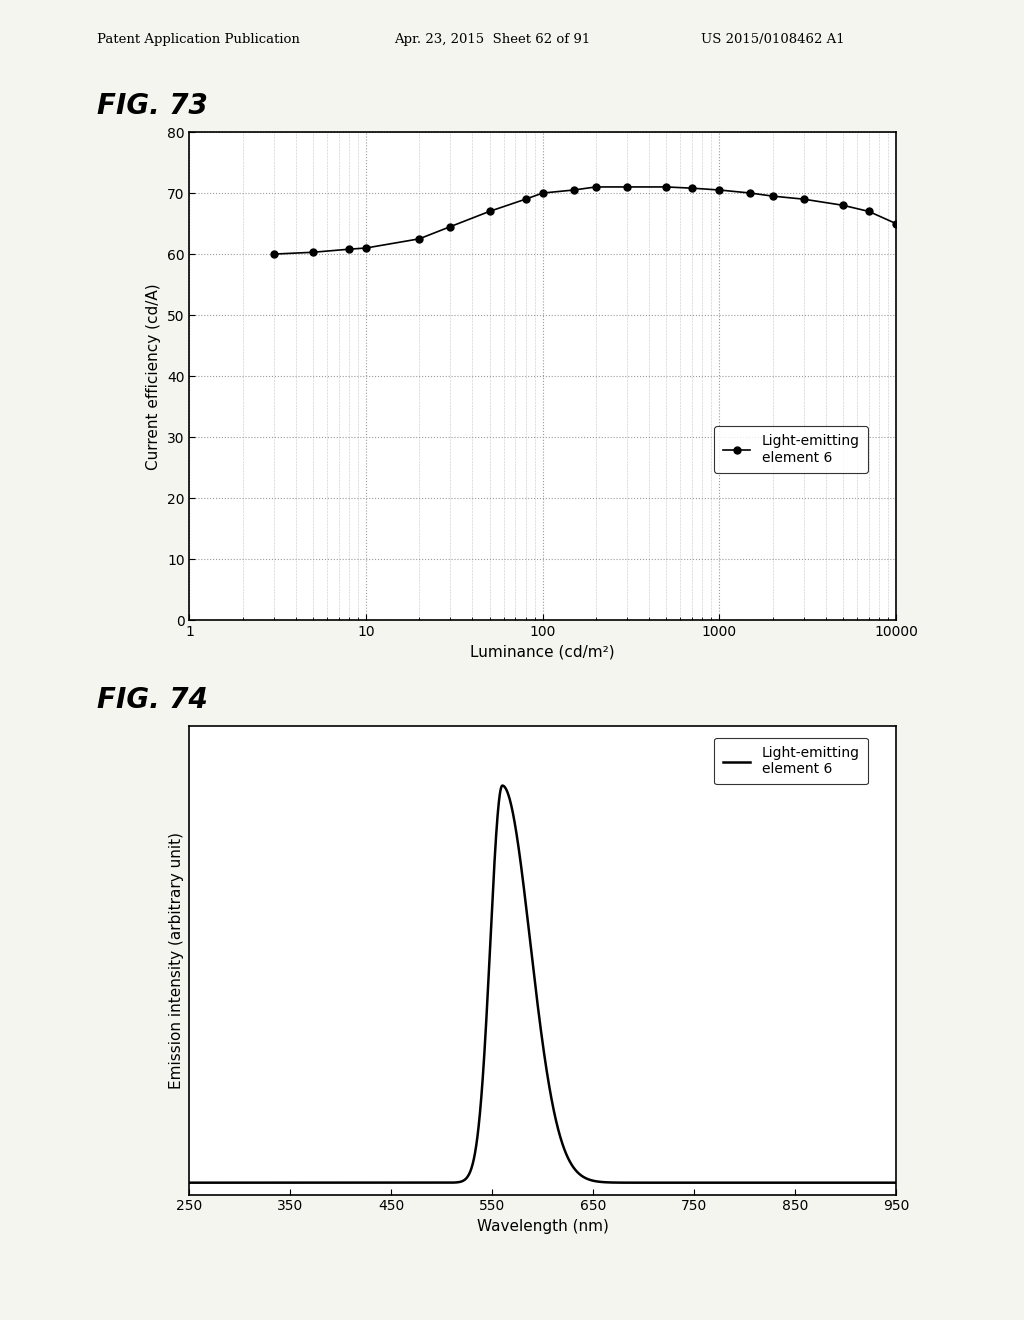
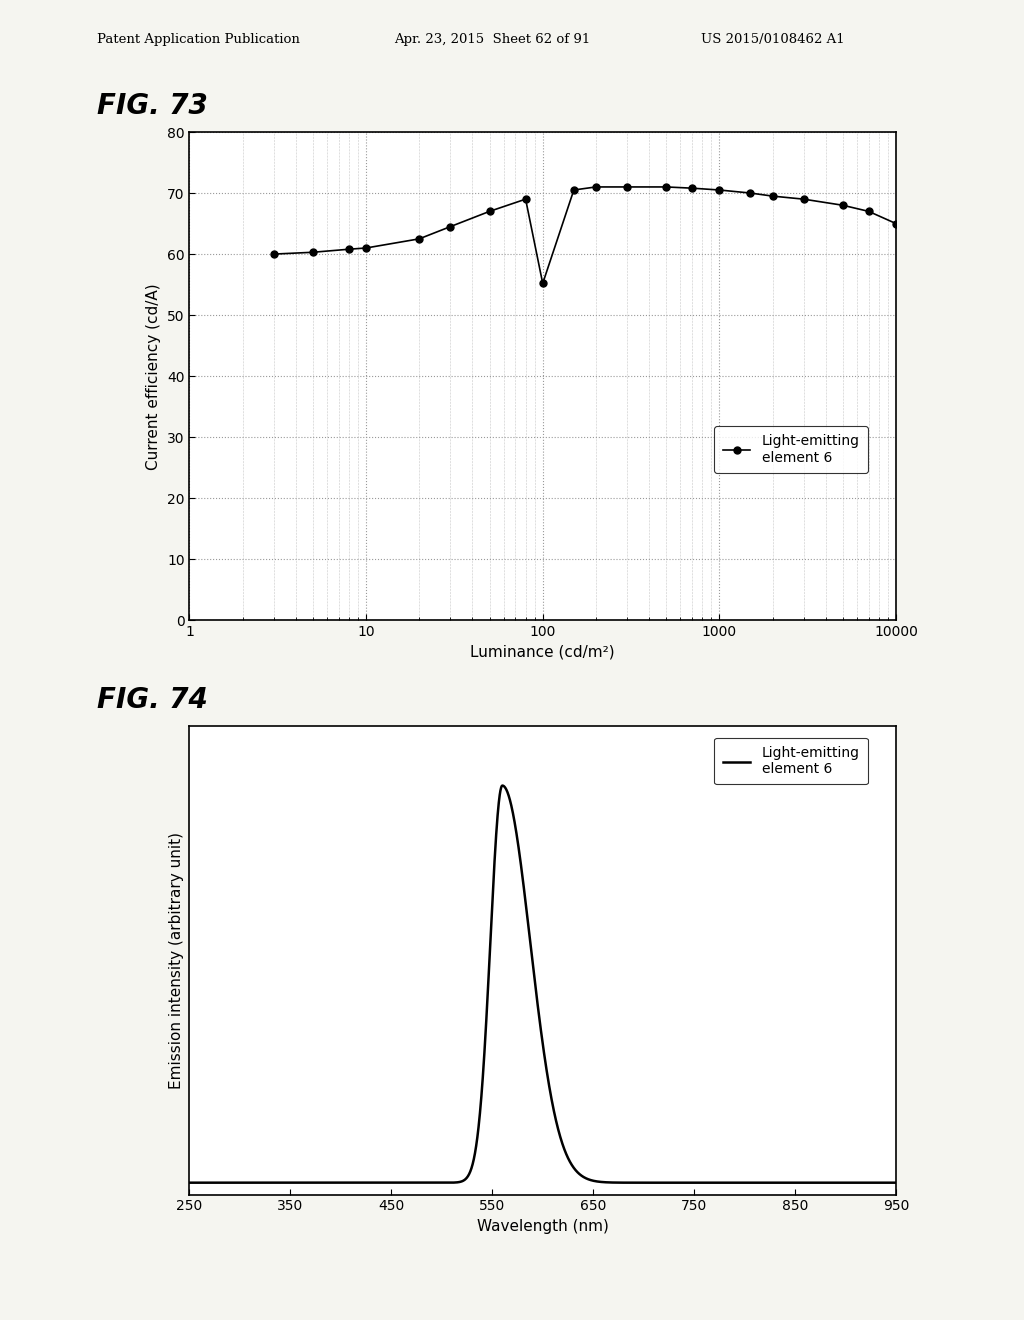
100: 70.0 -> 55.2
